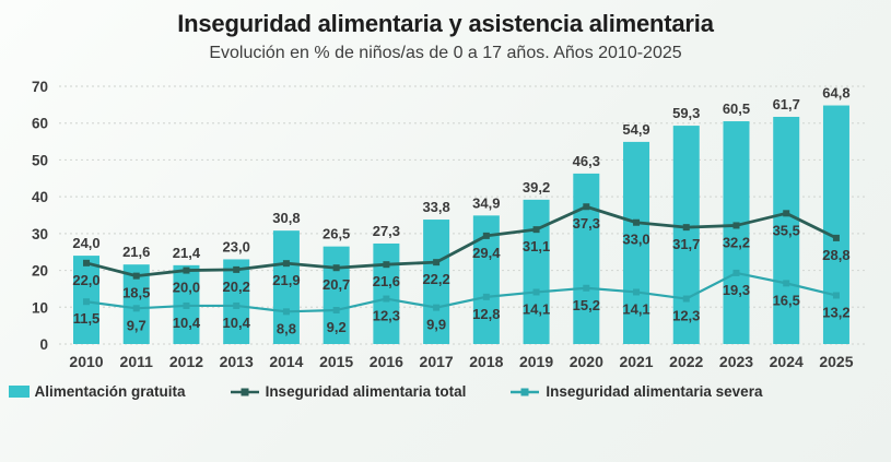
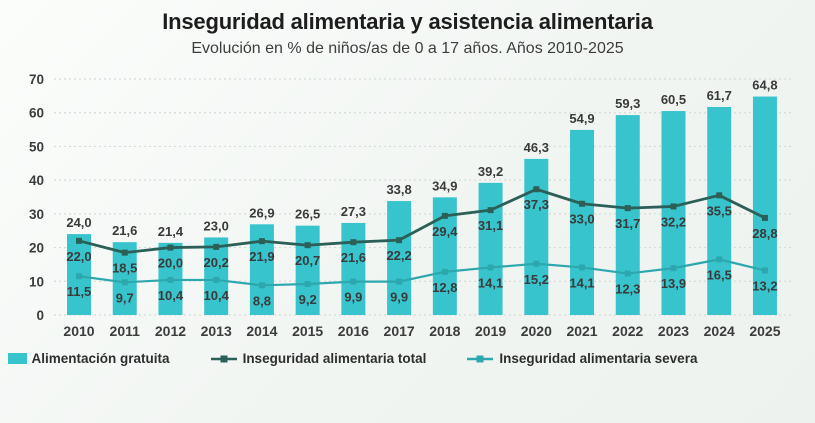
Alimentación gratuita/2014: 30,8 -> 26,9
Inseguridad alimentaria severa/2016: 12,3 -> 9,9
Inseguridad alimentaria severa/2023: 19,3 -> 13,9
